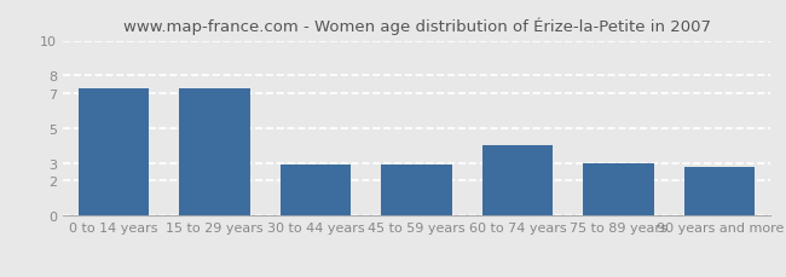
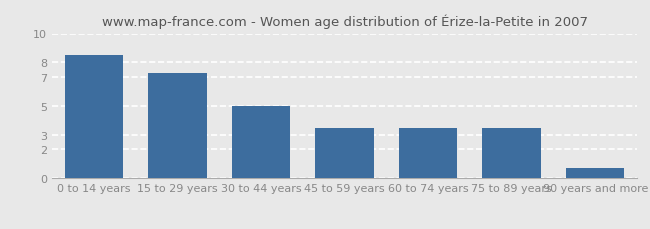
0 to 14 years: 7.3 -> 8.5
30 to 44 years: 2.9 -> 5.0
45 to 59 years: 2.9 -> 3.5
60 to 74 years: 4.0 -> 3.5
75 to 89 years: 3.0 -> 3.5
90 years and more: 2.8 -> 0.8
